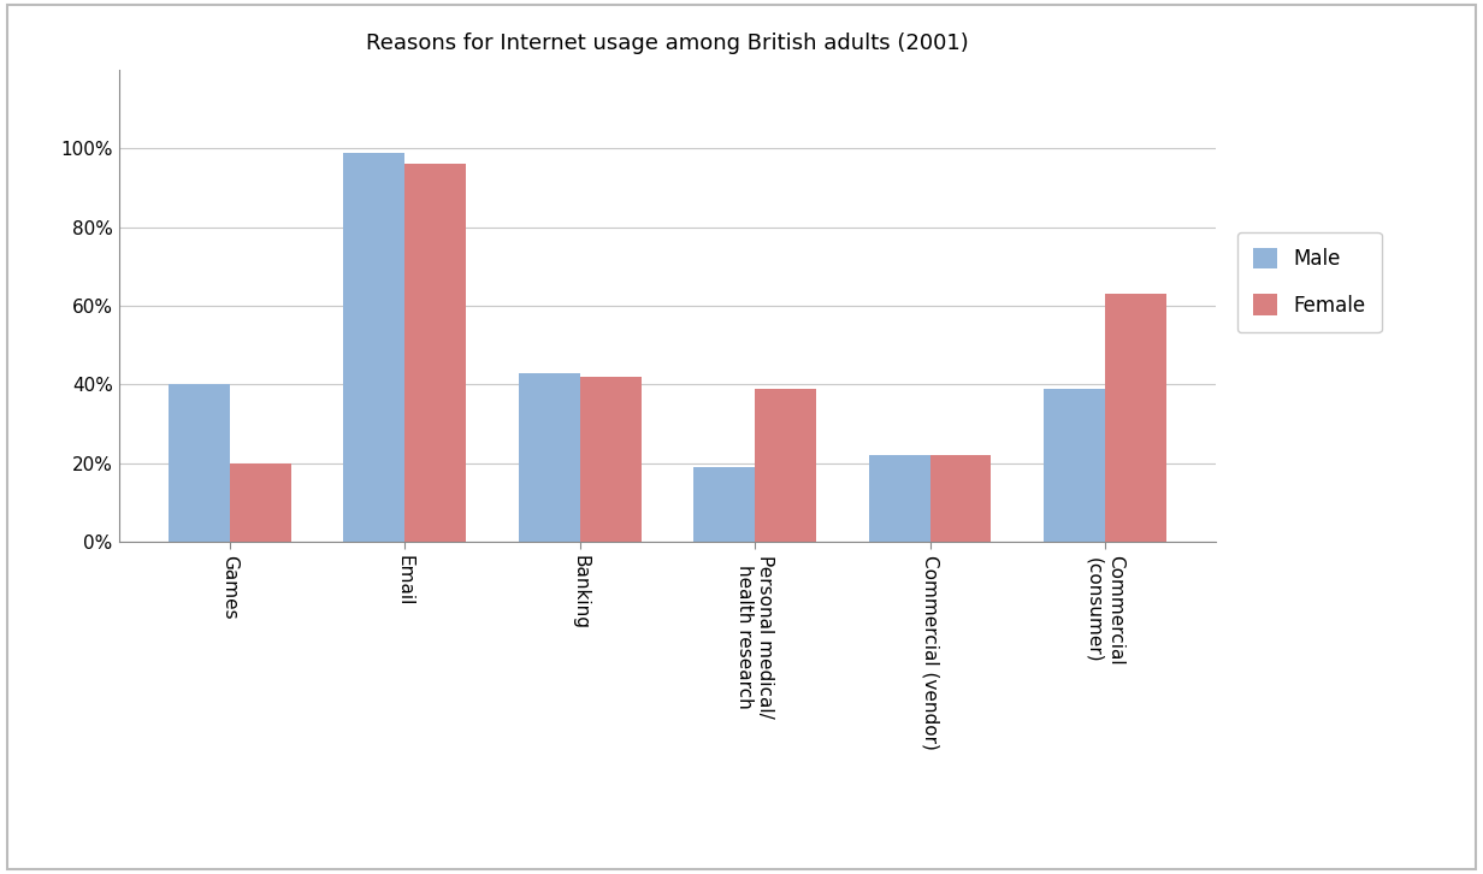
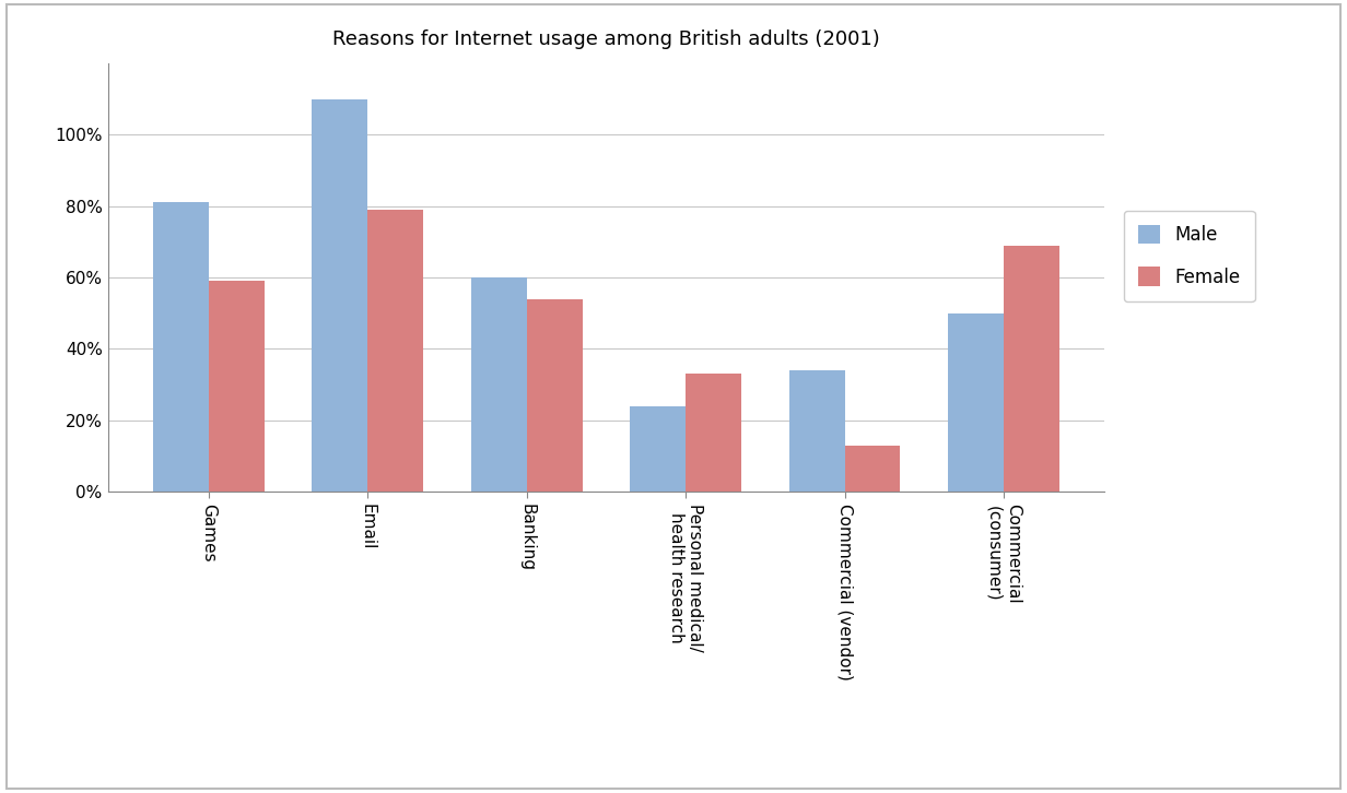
Male/Games: 40% -> 81%
Female/Games: 20% -> 59%
Male/Email: 99% -> 110%
Female/Email: 96% -> 79%
Male/Banking: 43% -> 60%
Female/Banking: 42% -> 54%
Male/Personal medical/ health research: 19% -> 24%
Female/Personal medical/ health research: 39% -> 33%
Male/Commercial (vendor): 22% -> 34%
Female/Commercial (vendor): 22% -> 13%
Male/Commercial (consumer): 39% -> 50%
Female/Commercial (consumer): 63% -> 69%
